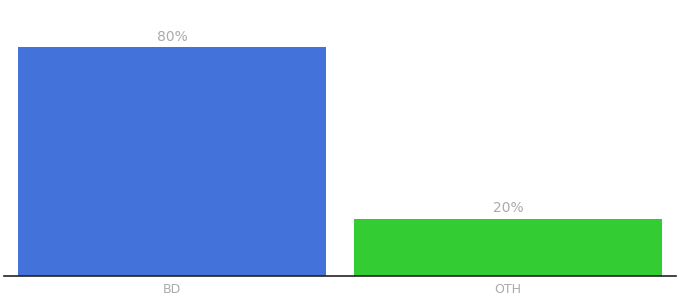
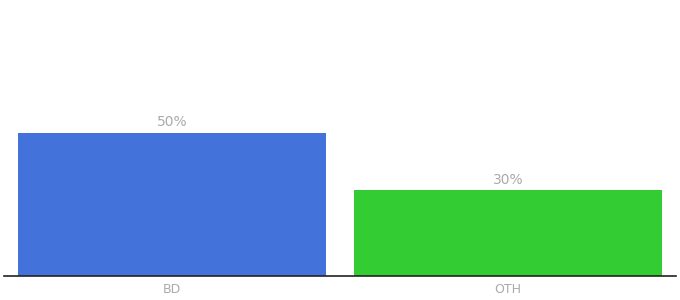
BD: 80% -> 50%
OTH: 20% -> 30%
